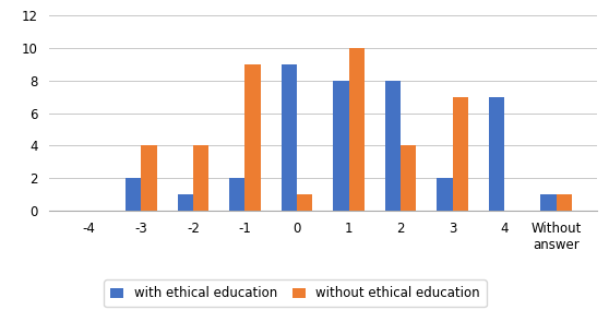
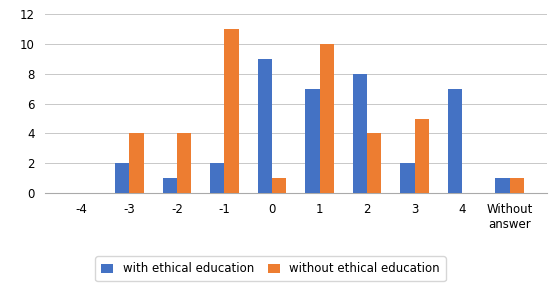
without ethical education/-1: 9 -> 11
with ethical education/1: 8 -> 7
without ethical education/3: 7 -> 5
